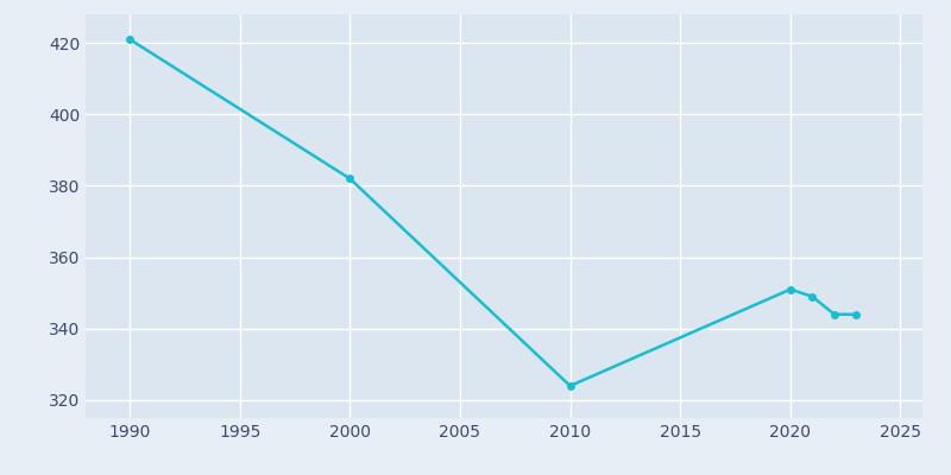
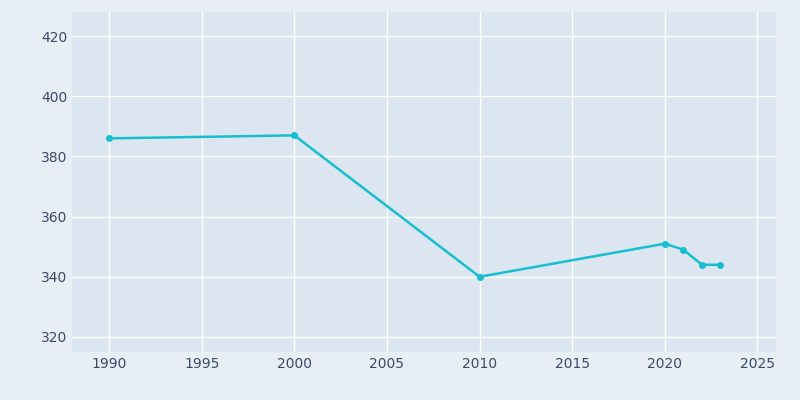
1990: 421 -> 386
2000: 382 -> 387
2010: 324 -> 340
